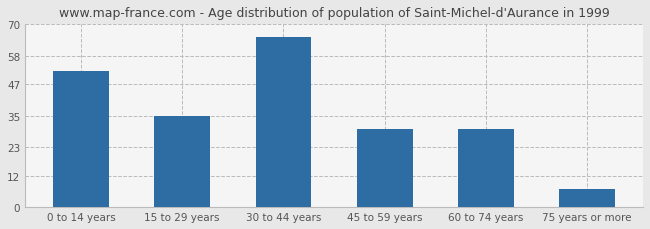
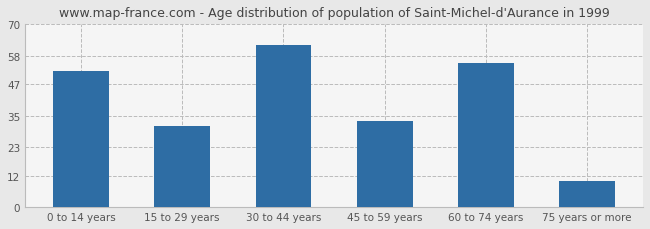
15 to 29 years: 35 -> 31
30 to 44 years: 65 -> 62
45 to 59 years: 30 -> 33
60 to 74 years: 30 -> 55
75 years or more: 7 -> 10
